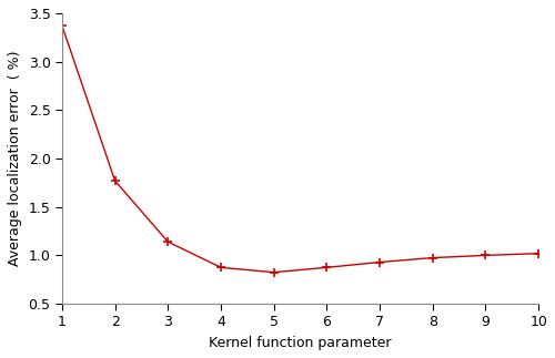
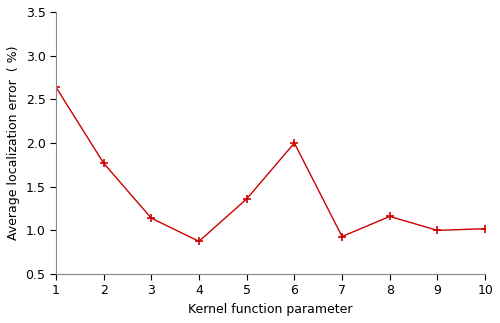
1: 3.37 -> 2.64
5: 0.82 -> 1.36
6: 0.88 -> 2.00
8: 0.97 -> 1.16
